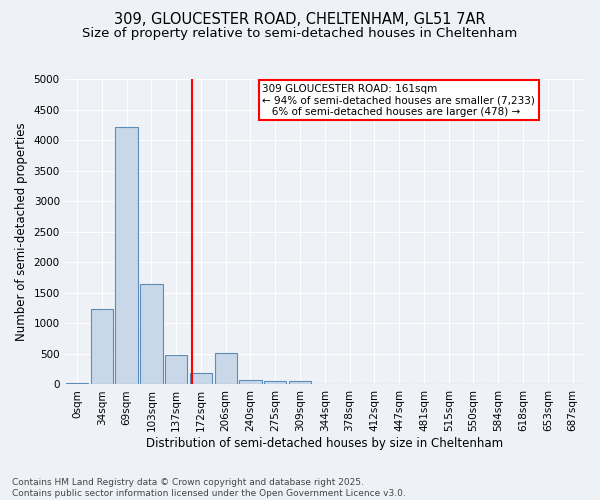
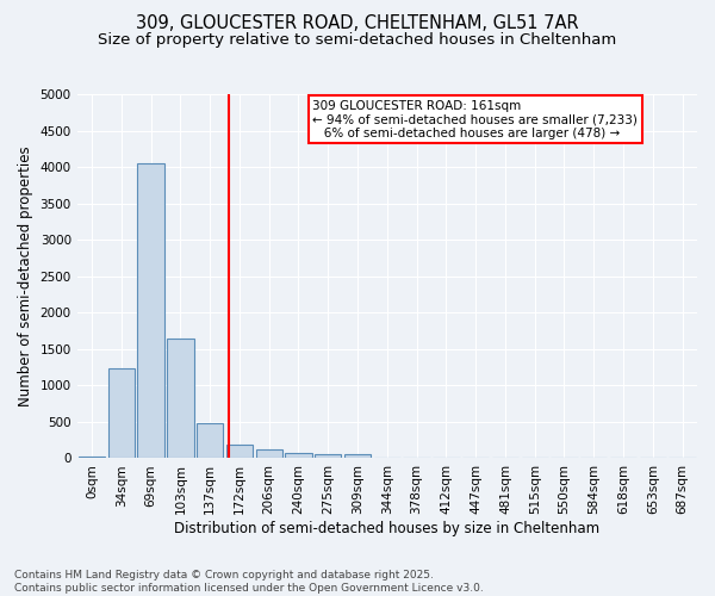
69sqm: 4220 -> 4050
206sqm: 520 -> 120
